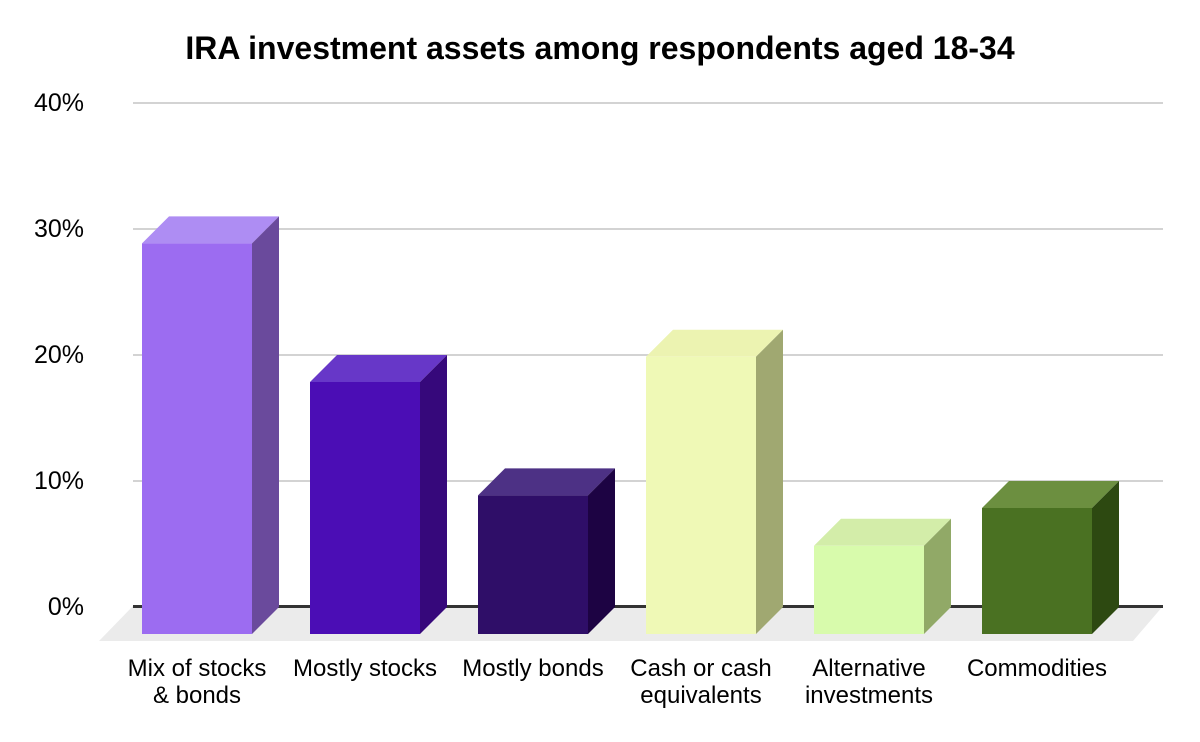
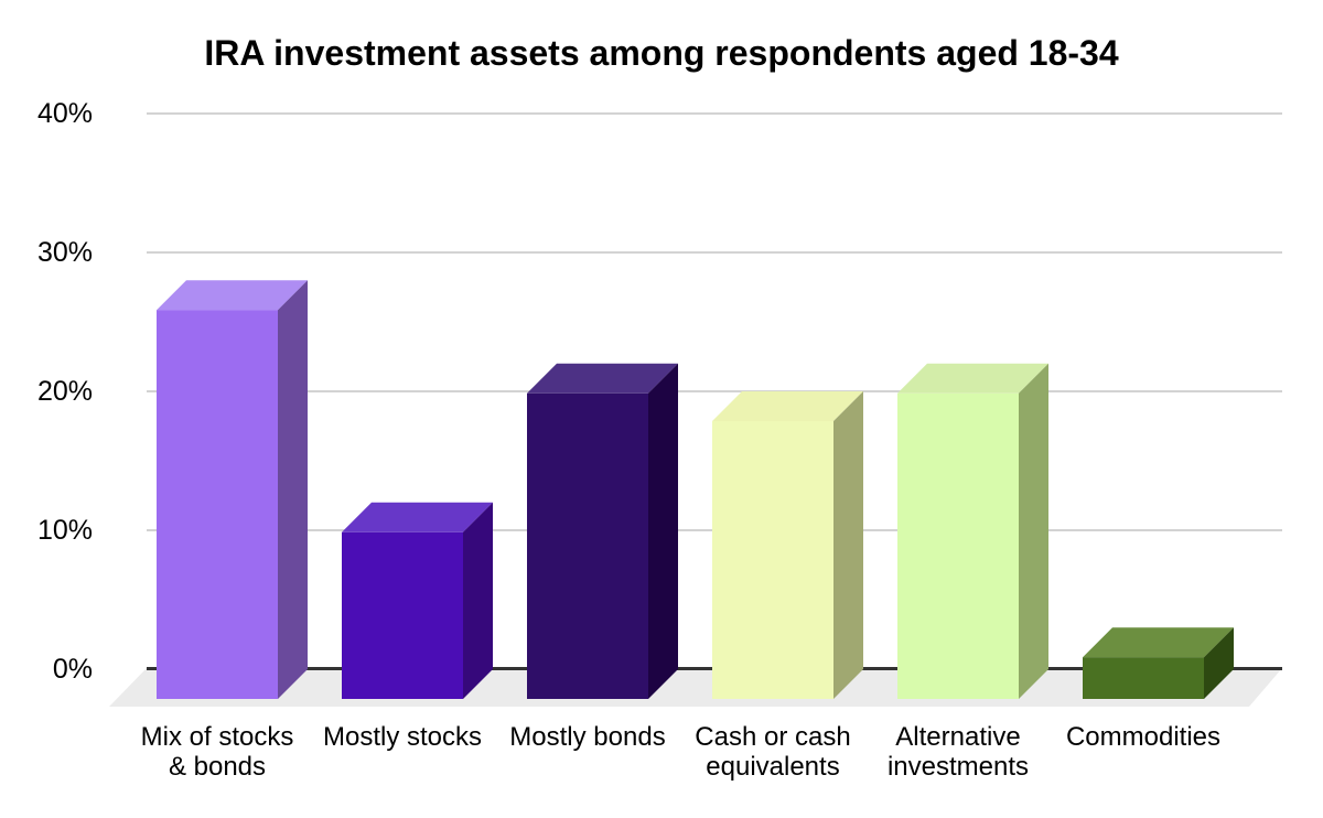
Mix of stocks & bonds: 31% -> 28%
Mostly stocks: 20% -> 12%
Mostly bonds: 11% -> 22%
Cash or cash equivalents: 22% -> 20%
Alternative investments: 7% -> 22%
Commodities: 10% -> 3%
